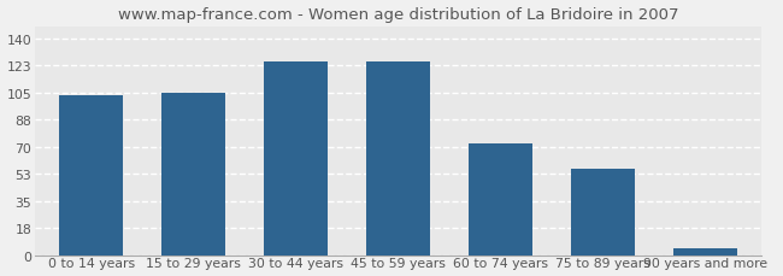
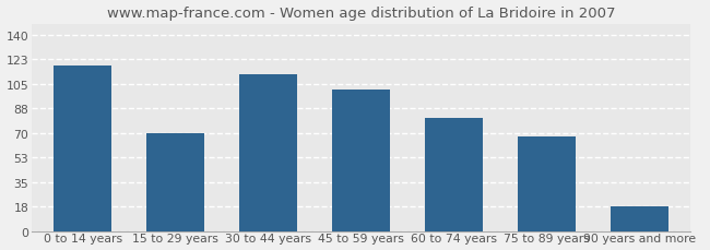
0 to 14 years: 103 -> 118
15 to 29 years: 105 -> 70
30 to 44 years: 125 -> 112
45 to 59 years: 125 -> 101
60 to 74 years: 72 -> 81
75 to 89 years: 56 -> 68
90 years and more: 5 -> 18
